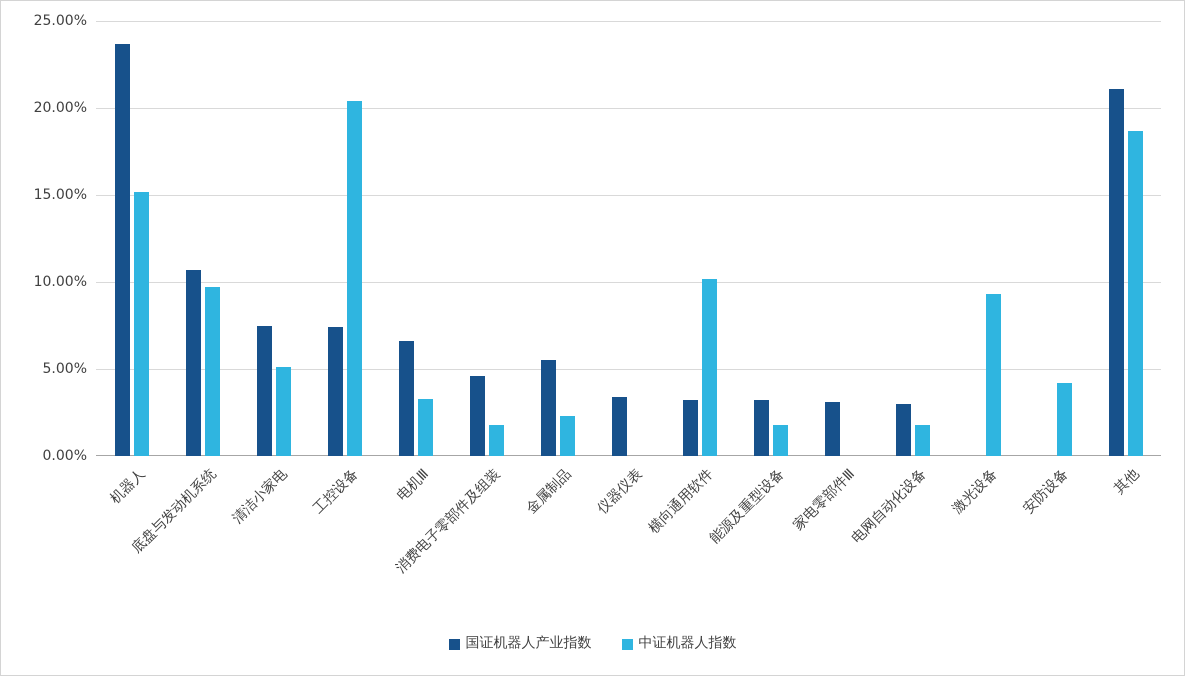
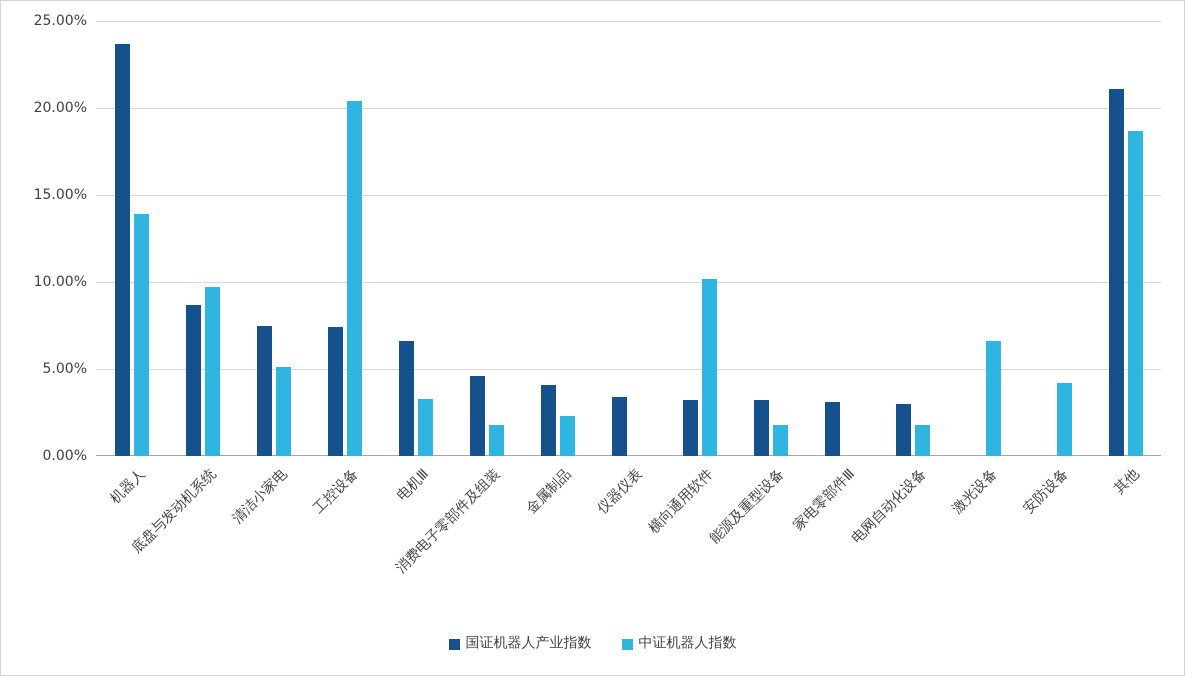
中证机器人指数/机器人: 15.2% -> 13.9%
国证机器人产业指数/底盘与发动机系统: 10.7% -> 8.7%
国证机器人产业指数/金属制品: 5.5% -> 4.1%
中证机器人指数/激光设备: 9.3% -> 6.6%
